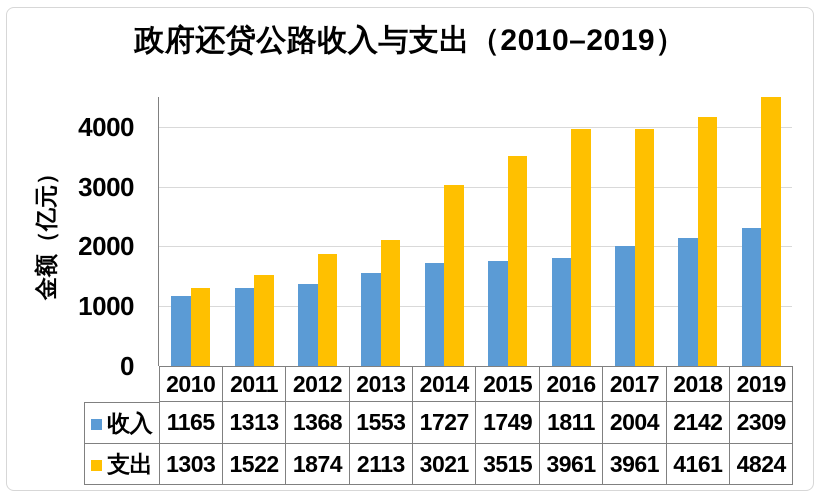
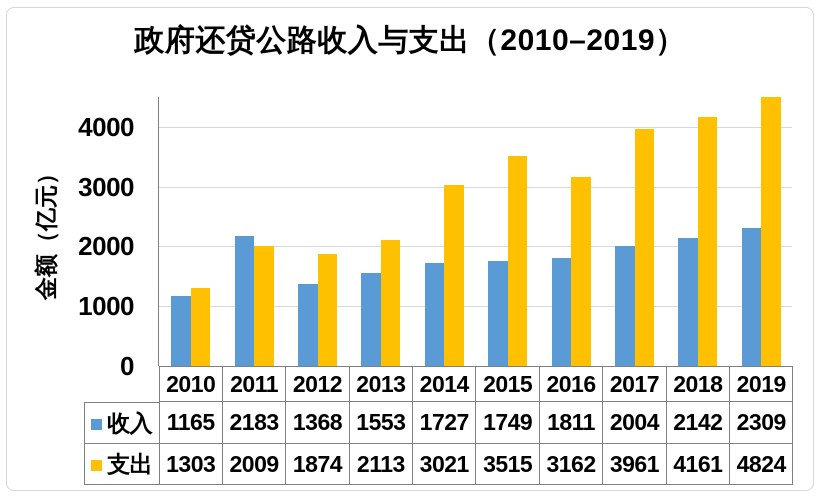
收入/2011: 1313 -> 2183
支出/2011: 1522 -> 2009
支出/2016: 3961 -> 3162
